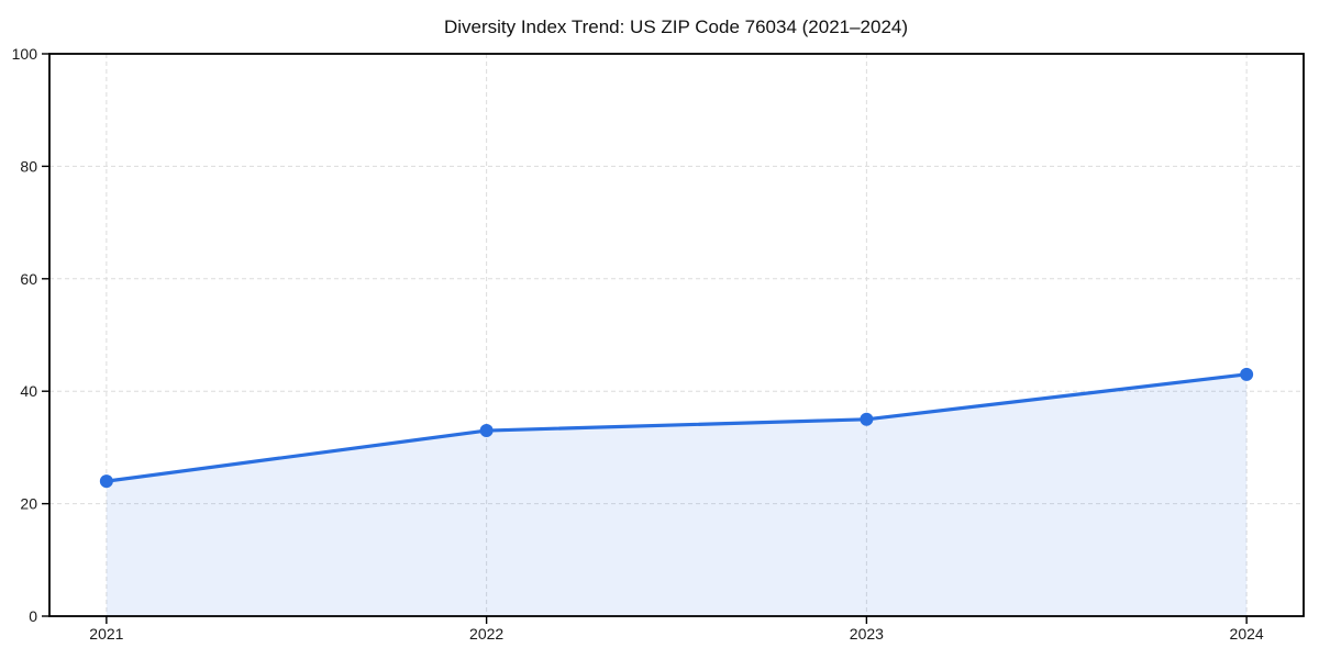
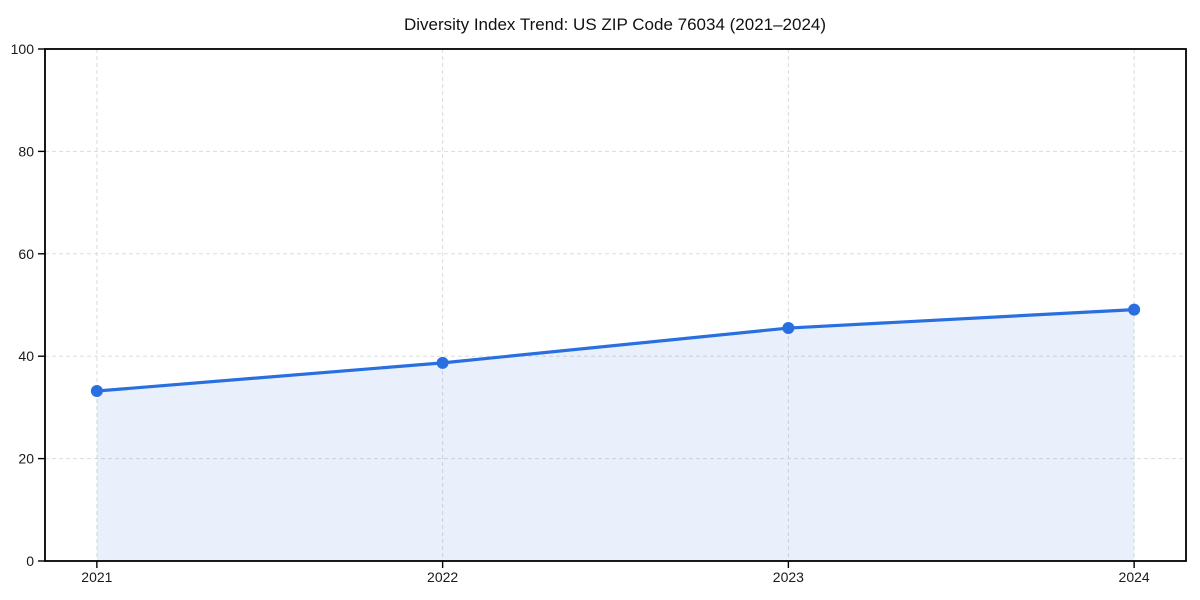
2021: 24 -> 33
2022: 33 -> 39
2023: 35 -> 46
2024: 43 -> 49
